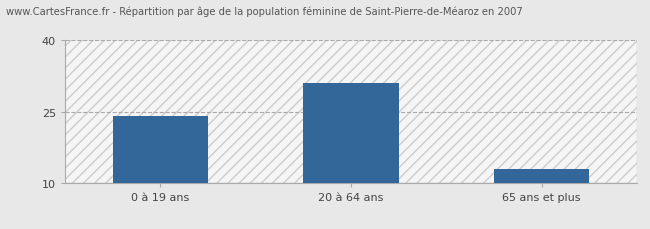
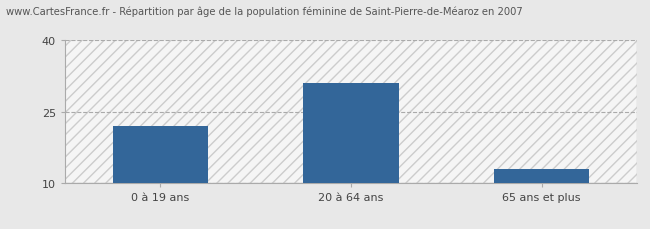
0 à 19 ans: 24 -> 22
